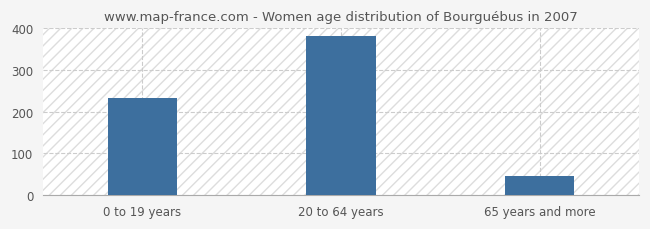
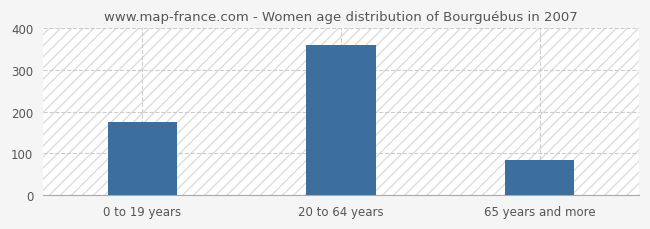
0 to 19 years: 234 -> 175
20 to 64 years: 382 -> 360
65 years and more: 45 -> 85
